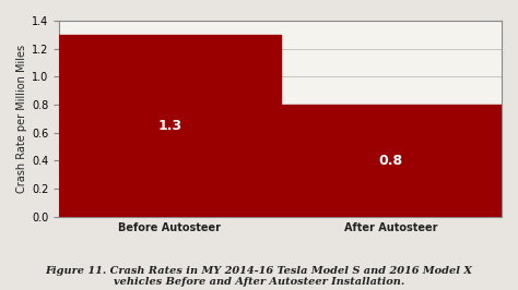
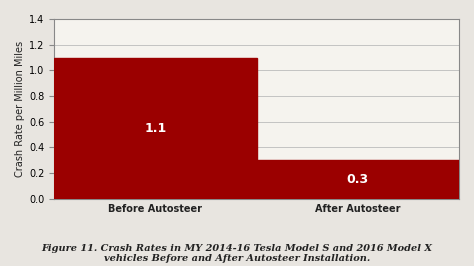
Before Autosteer: 1.3 -> 1.1
After Autosteer: 0.8 -> 0.3
